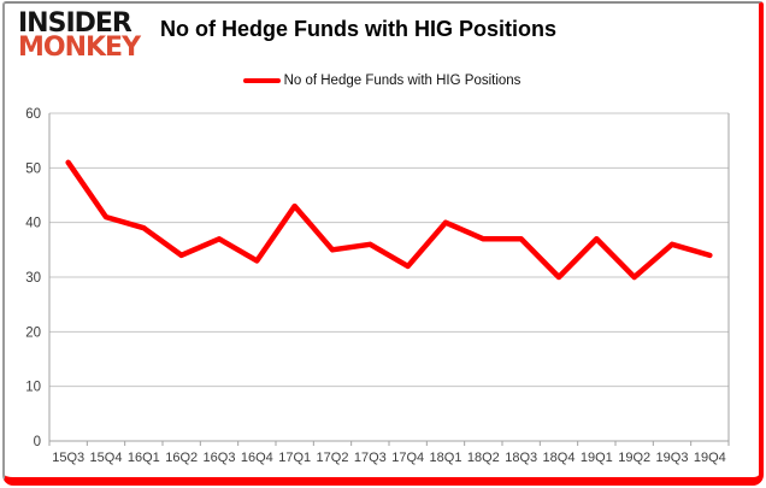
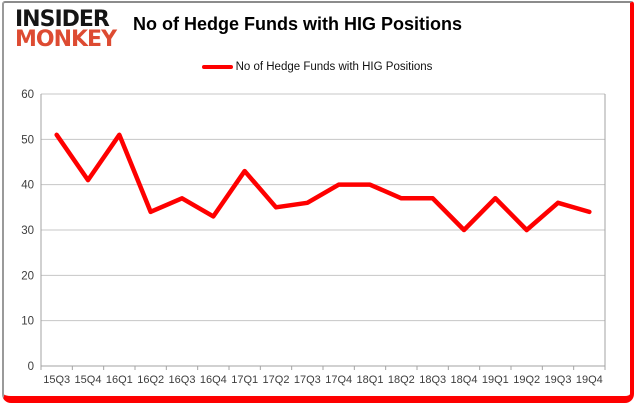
16Q1: 39 -> 51
17Q4: 32 -> 40
